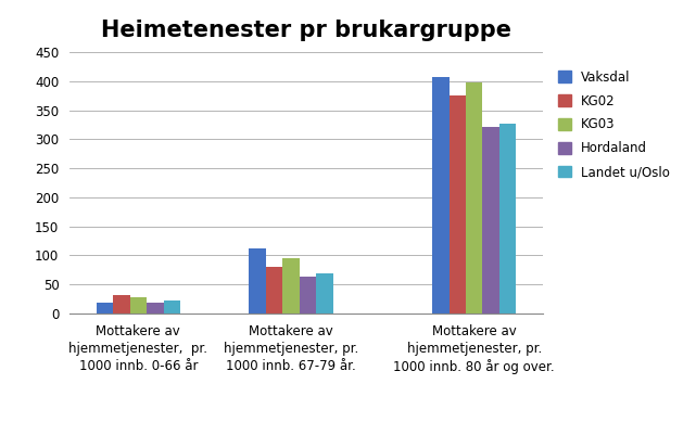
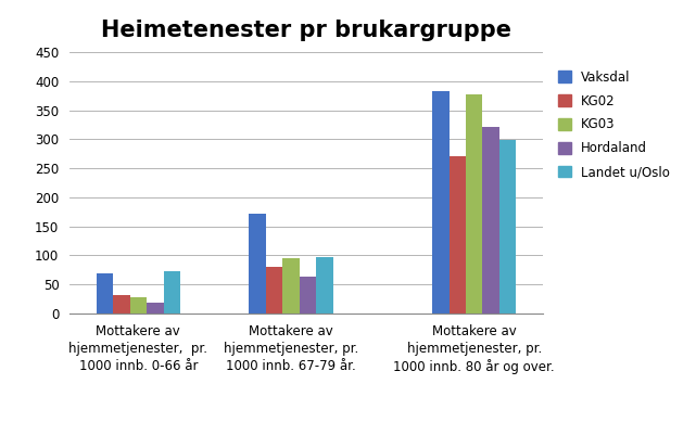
Vaksdal/Mottakere av hjemmetjenester, pr. 1000 innb. 0-66 år: 18 -> 68
Landet u/Oslo/Mottakere av hjemmetjenester, pr. 1000 innb. 0-66 år: 22 -> 72
Vaksdal/Mottakere av hjemmetjenester, pr. 1000 innb. 67-79 år.: 112 -> 172
Landet u/Oslo/Mottakere av hjemmetjenester, pr. 1000 innb. 67-79 år.: 68 -> 96
Vaksdal/Mottakere av hjemmetjenester, pr. 1000 innb. 80 år og over.: 408 -> 382
KG02/Mottakere av hjemmetjenester, pr. 1000 innb. 80 år og over.: 375 -> 270
KG03/Mottakere av hjemmetjenester, pr. 1000 innb. 80 år og over.: 398 -> 378
Landet u/Oslo/Mottakere av hjemmetjenester, pr. 1000 innb. 80 år og over.: 327 -> 298
